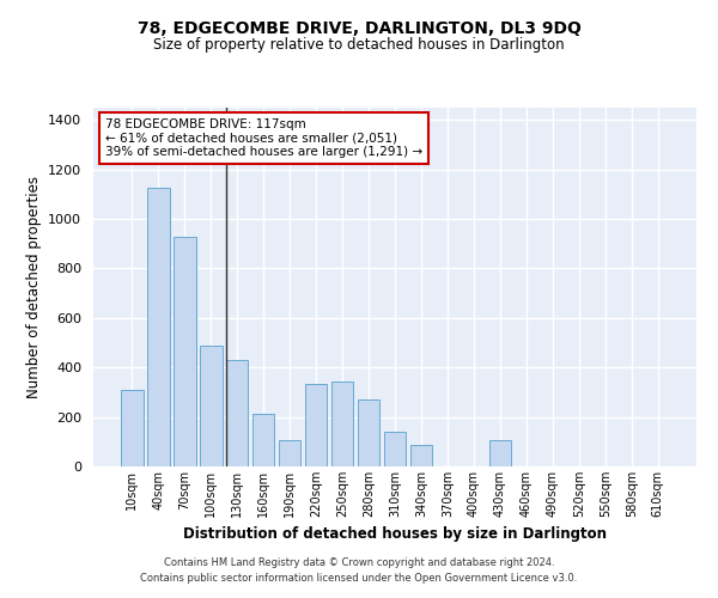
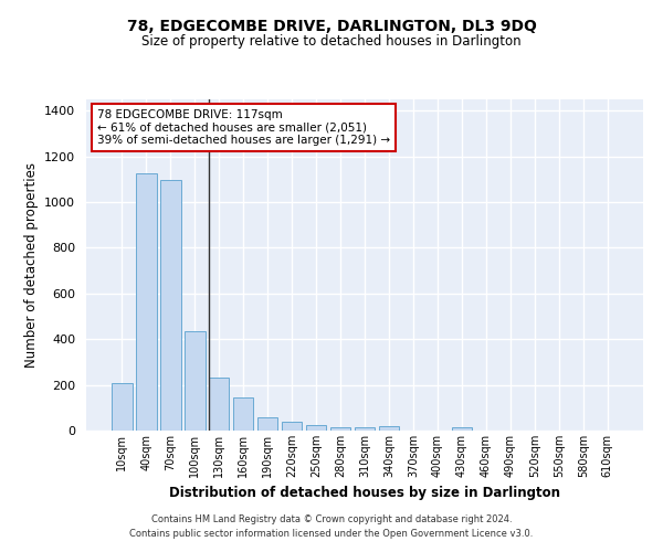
10sqm: 310 -> 207
70sqm: 930 -> 1095
100sqm: 490 -> 435
130sqm: 430 -> 232
160sqm: 215 -> 147
190sqm: 105 -> 57
220sqm: 335 -> 38
250sqm: 345 -> 25
280sqm: 270 -> 13
310sqm: 140 -> 15
340sqm: 85 -> 17
430sqm: 105 -> 13
